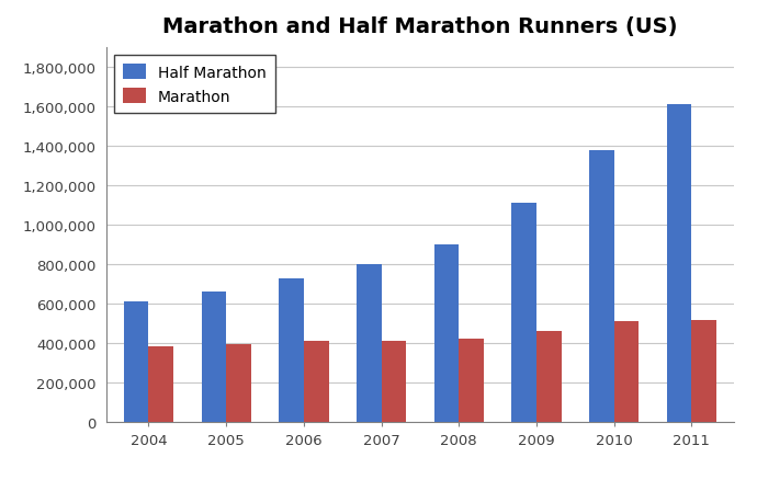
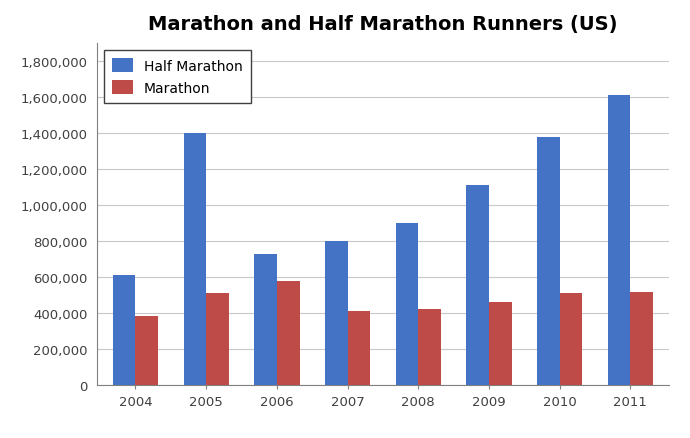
Half Marathon/2005: 660,000 -> 1,400,000
Marathon/2005: 400,000 -> 510,000
Marathon/2006: 410,000 -> 580,000
